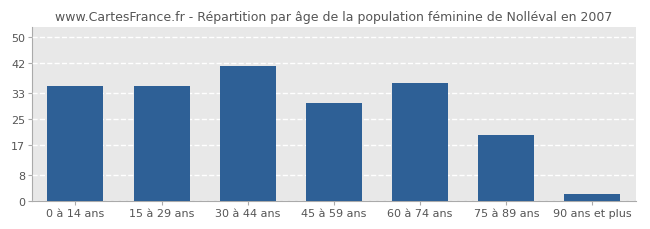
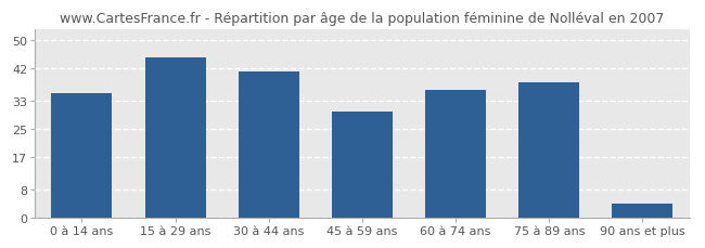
15 à 29 ans: 35 -> 45
75 à 89 ans: 20 -> 38
90 ans et plus: 2 -> 4
